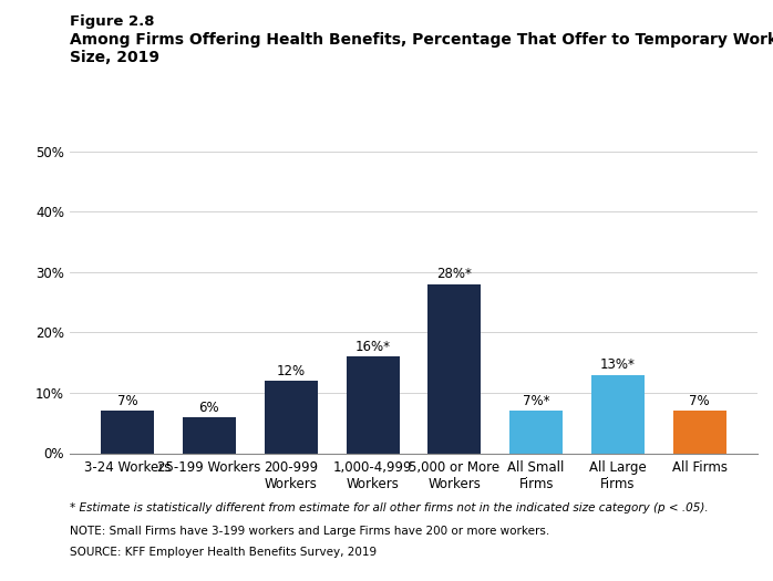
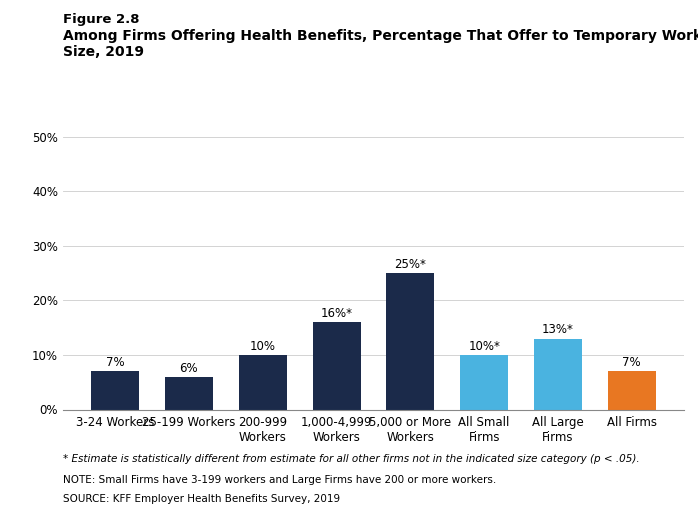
200-999 Workers: 12% -> 10%
5,000 or More Workers: 28%* -> 25%*
All Small Firms: 7%* -> 10%*
